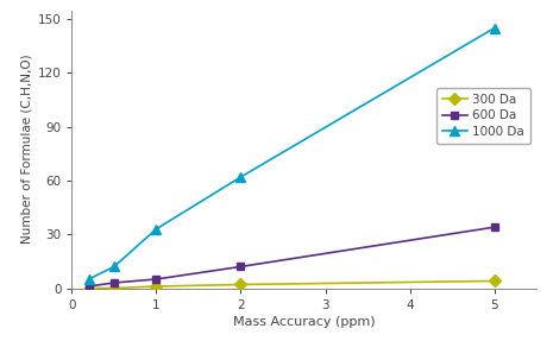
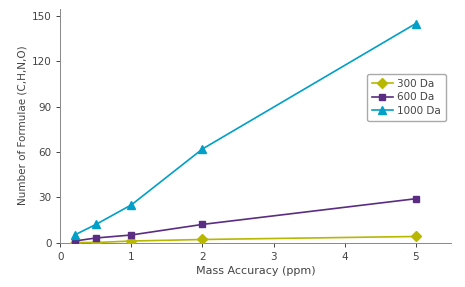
1000 Da/1: 33 -> 25
600 Da/5: 34 -> 29
